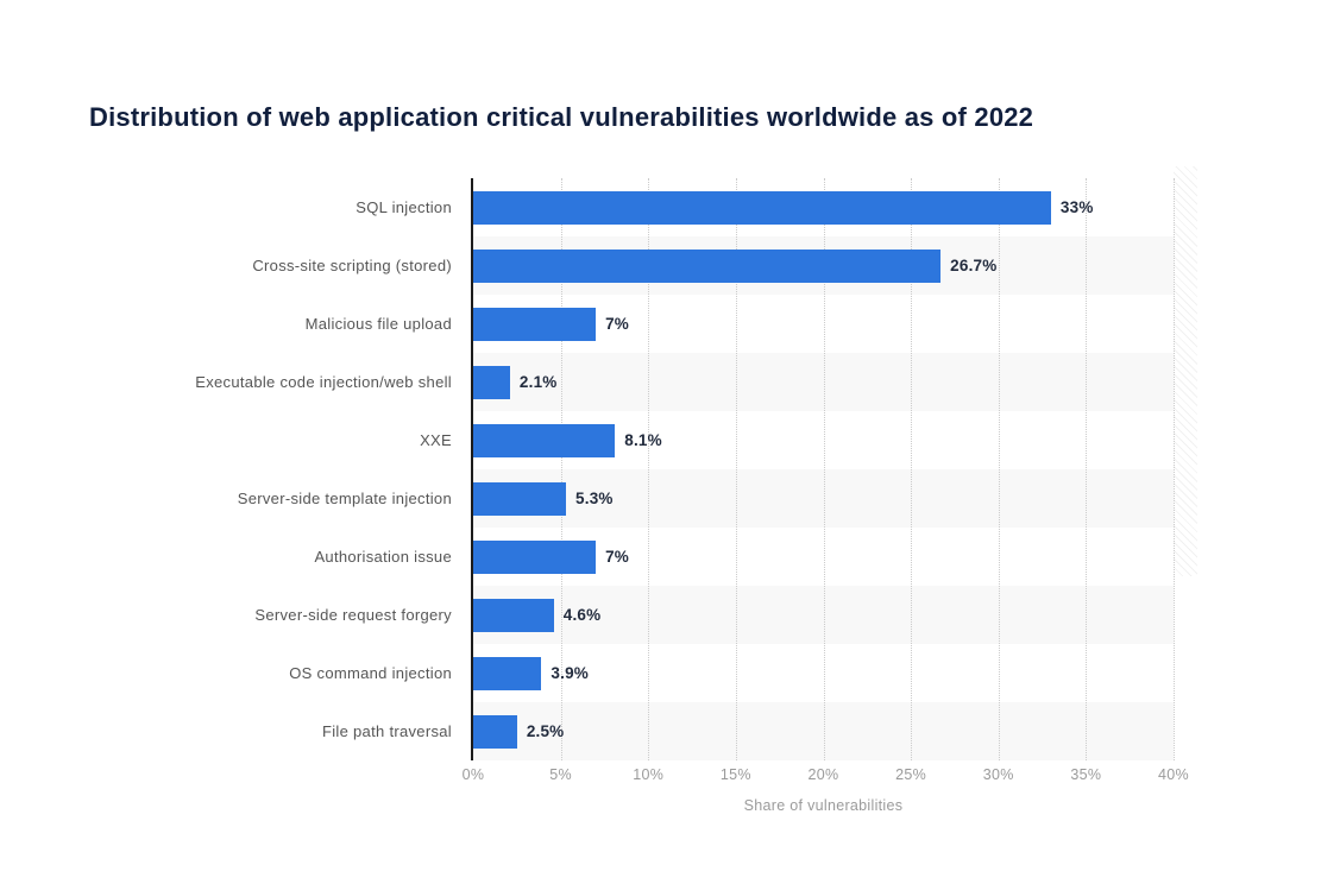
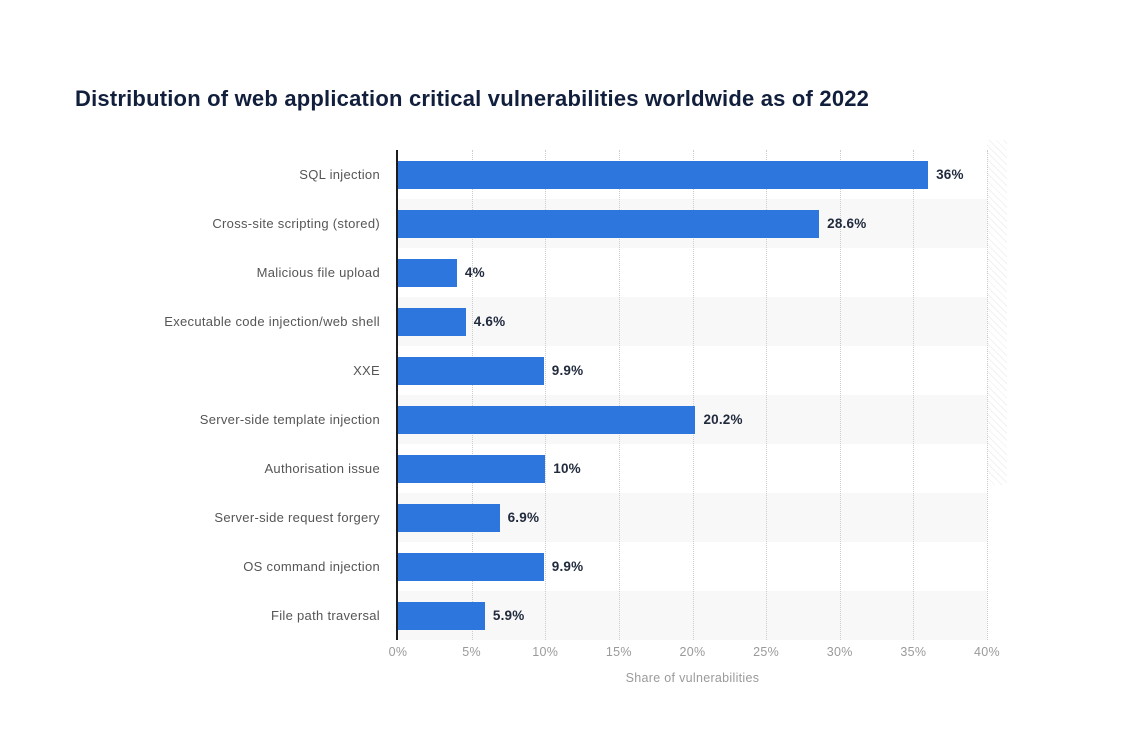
SQL injection: 33% -> 36%
Cross-site scripting (stored): 26.7% -> 28.6%
Malicious file upload: 7% -> 4%
Executable code injection/web shell: 2.1% -> 4.6%
XXE: 8.1% -> 9.9%
Server-side template injection: 5.3% -> 20.2%
Authorisation issue: 7% -> 10%
Server-side request forgery: 4.6% -> 6.9%
OS command injection: 3.9% -> 9.9%
File path traversal: 2.5% -> 5.9%
